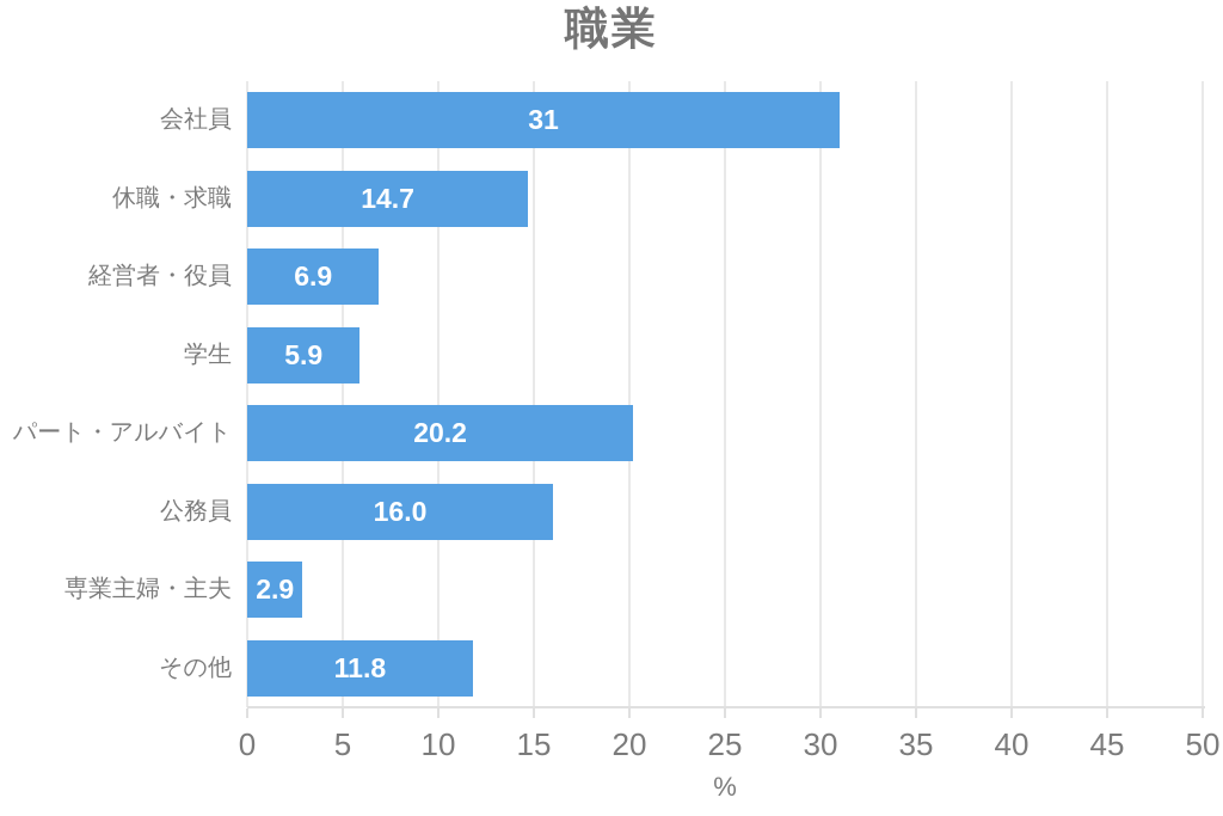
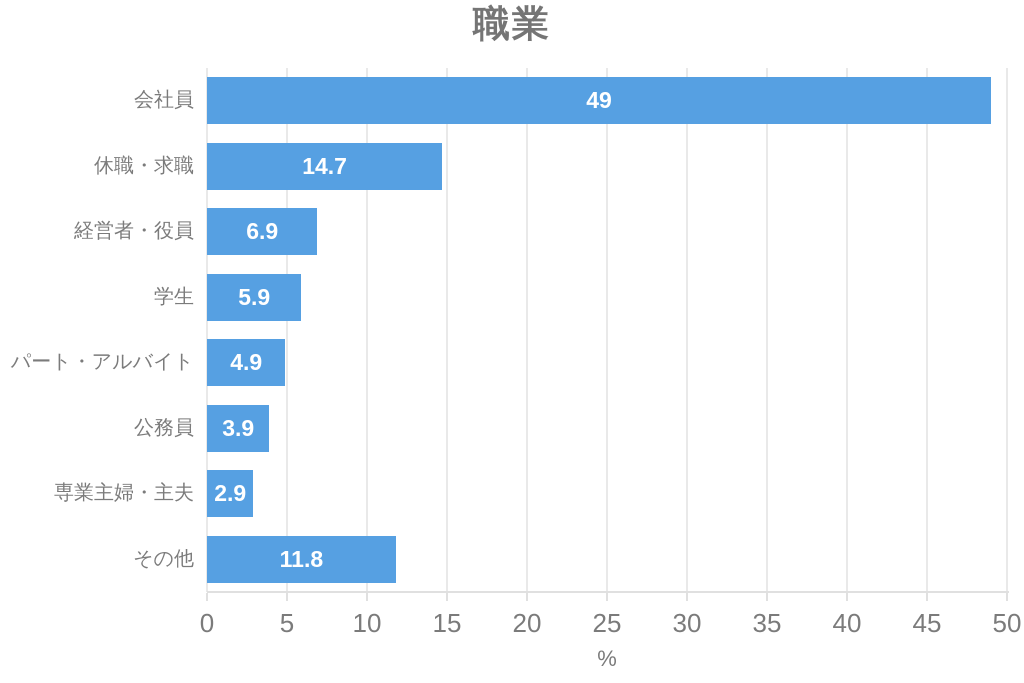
会社員: 31 -> 49
パート・アルバイト: 20.2 -> 4.9
公務員: 16.0 -> 3.9
